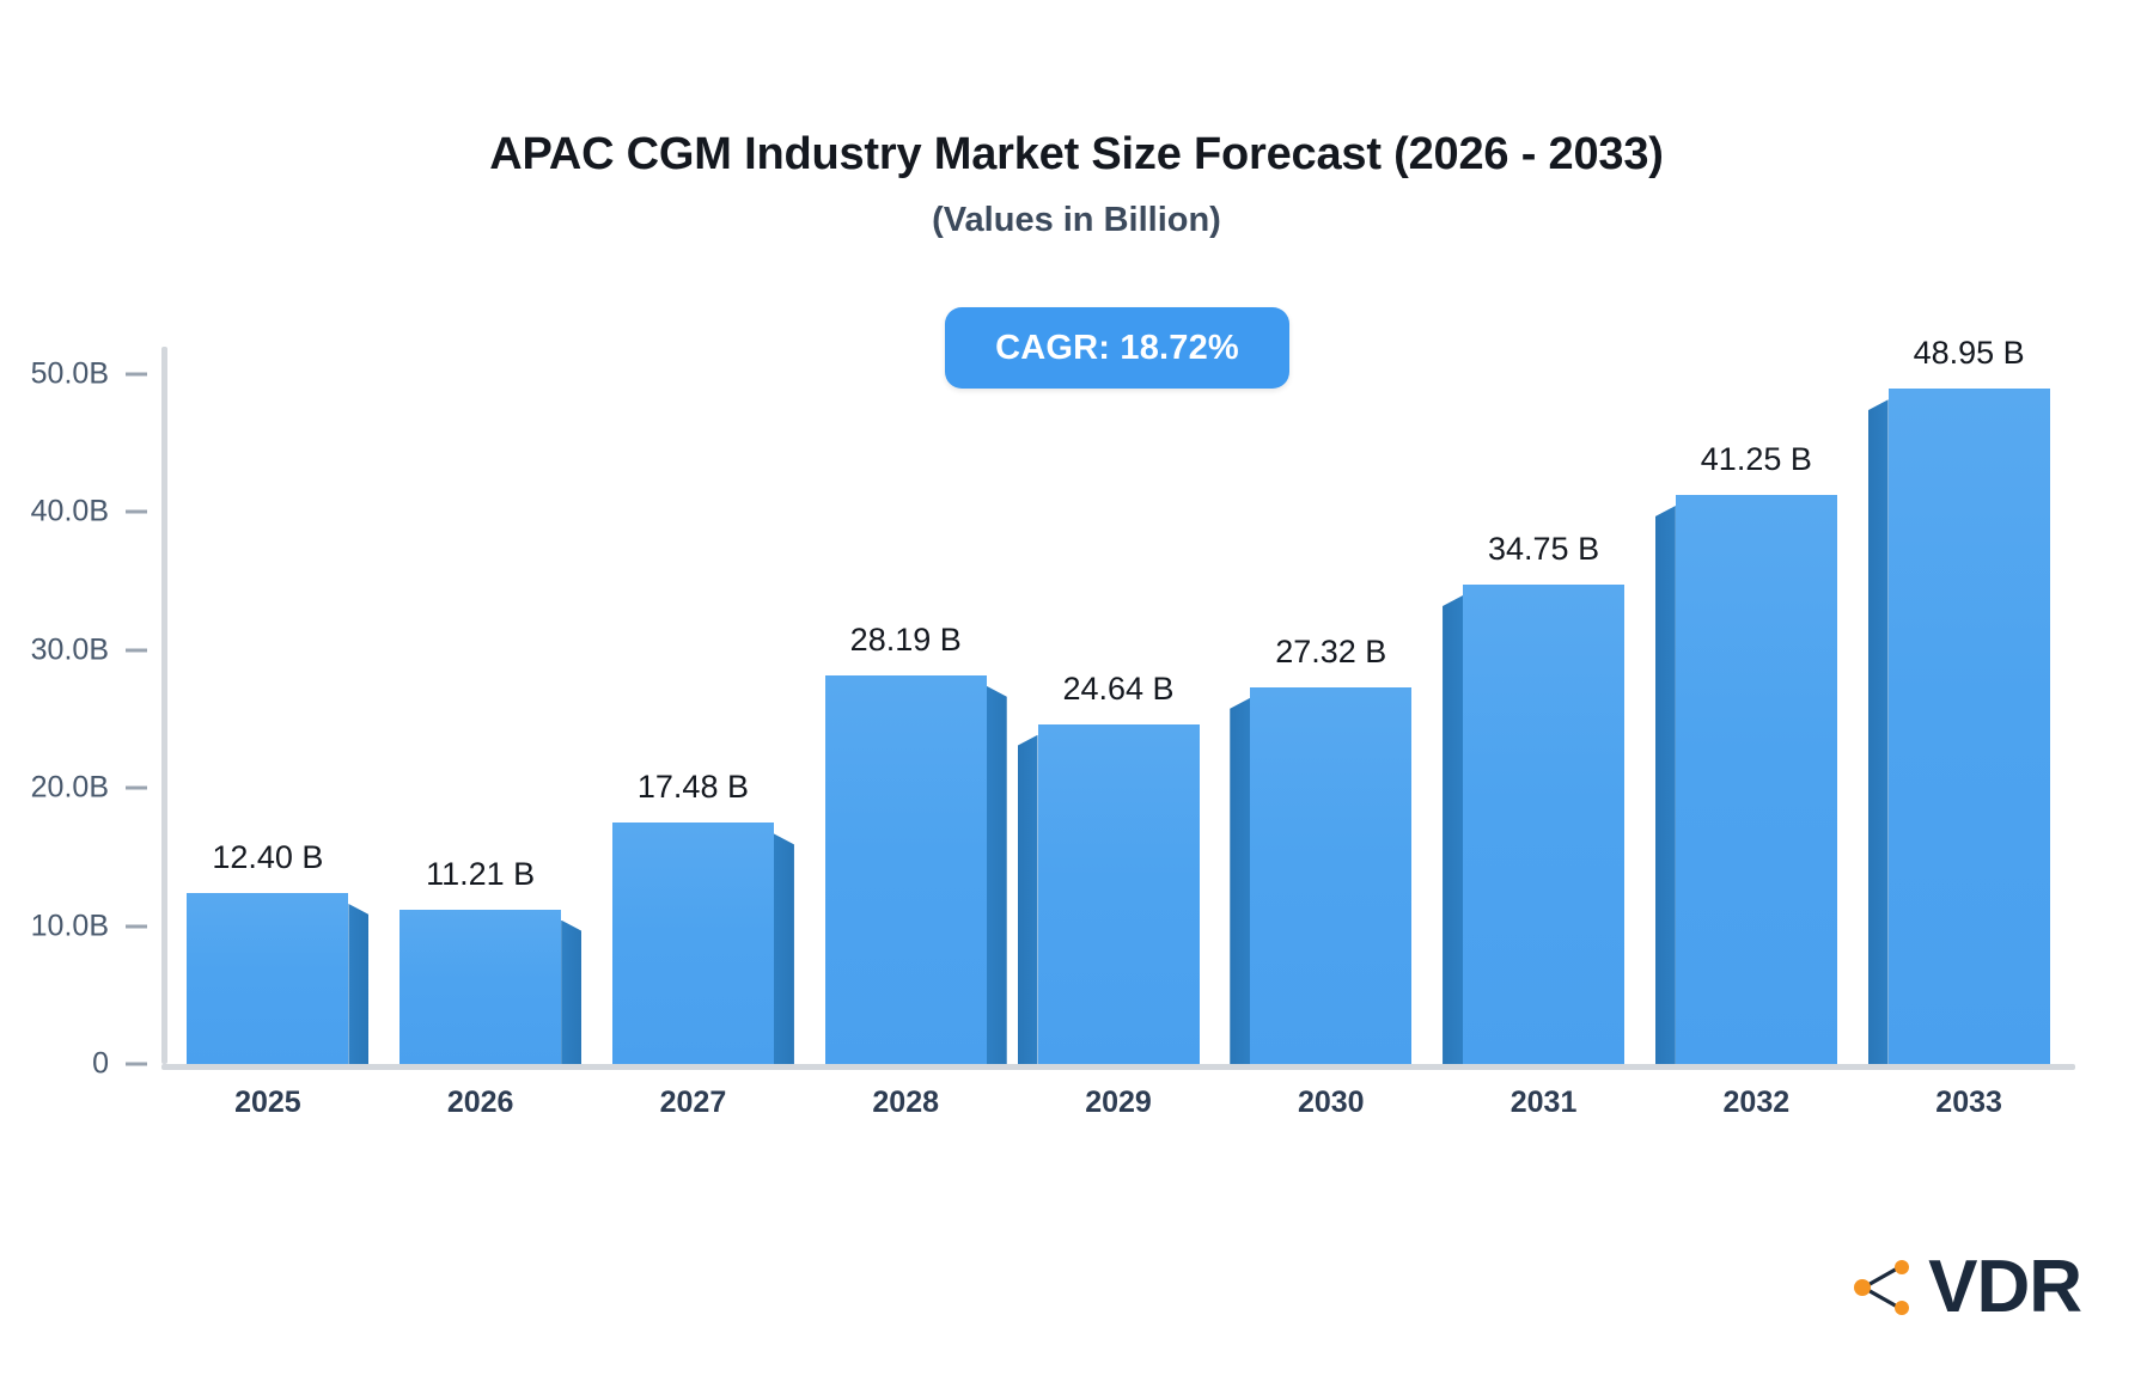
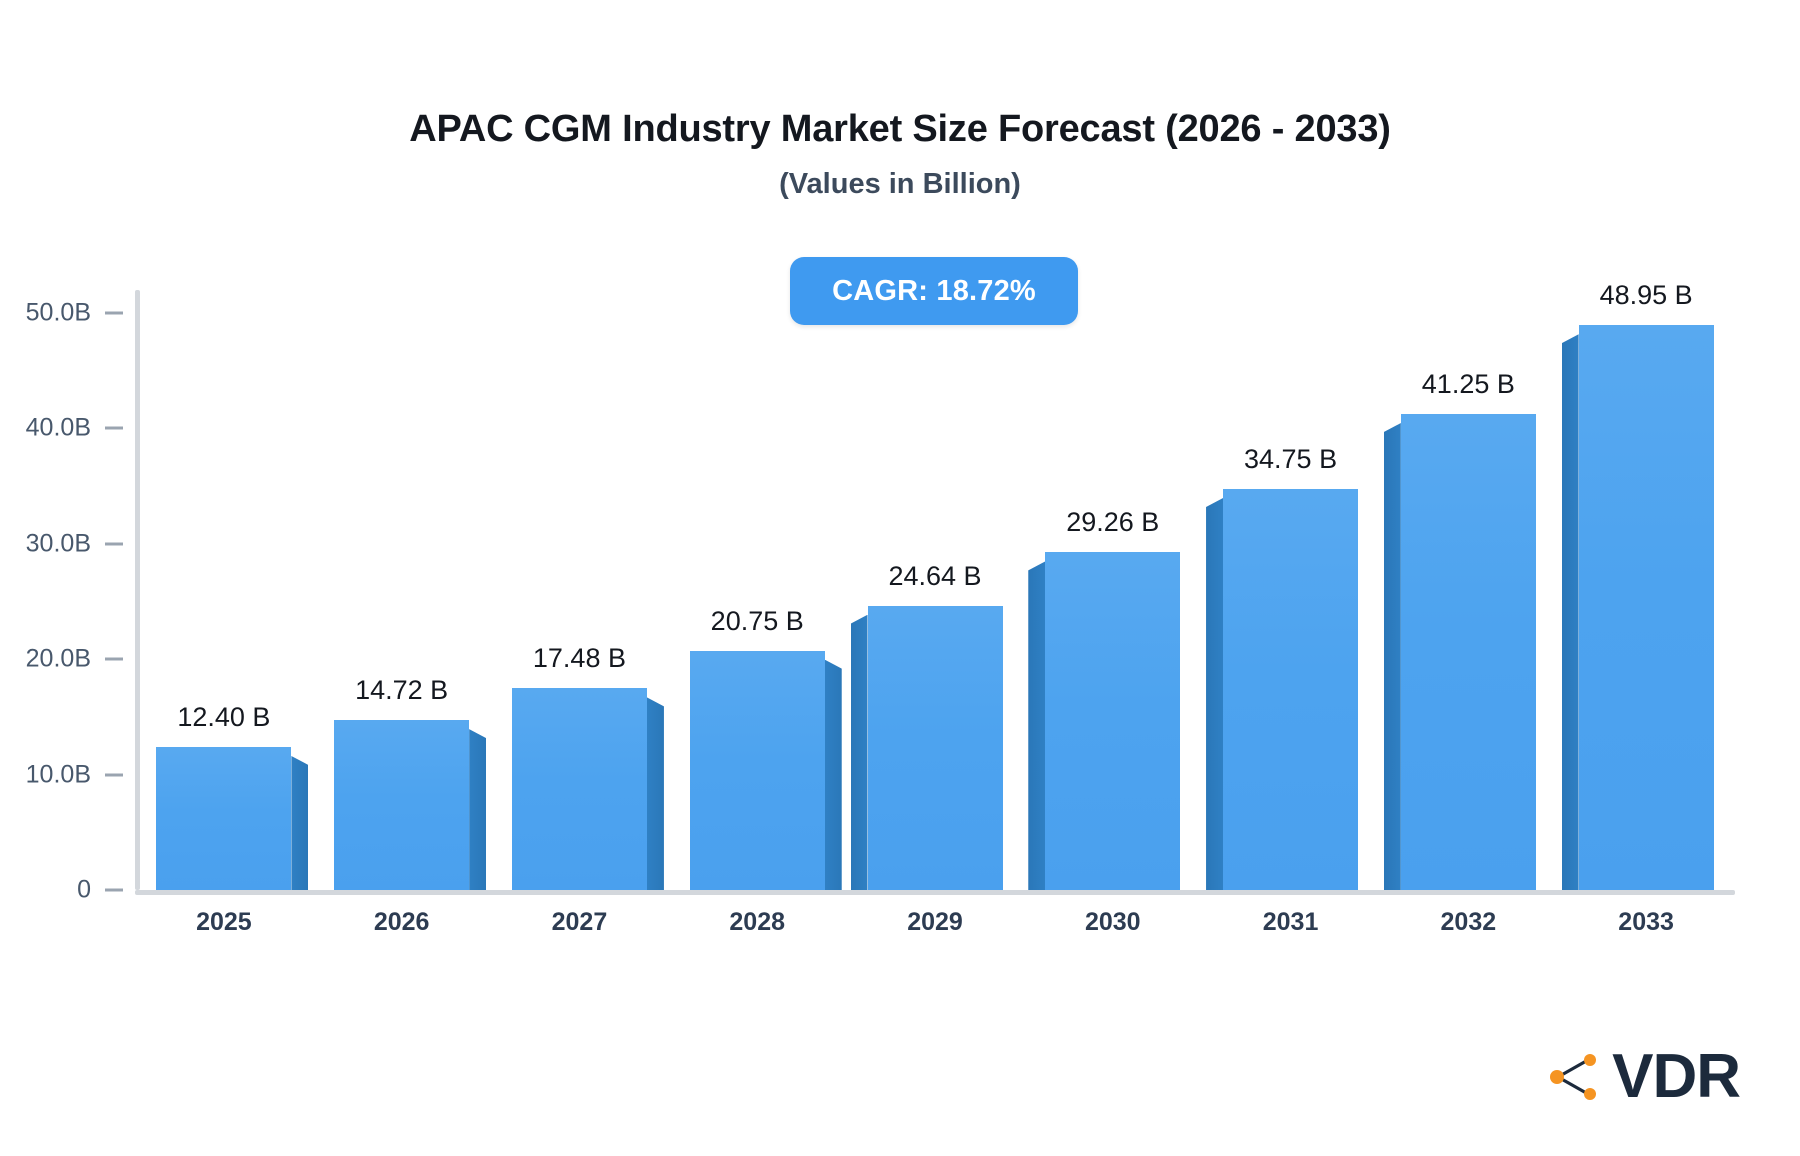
2026: 11.21 -> 14.72
2028: 28.19 -> 20.75
2030: 27.32 -> 29.26
